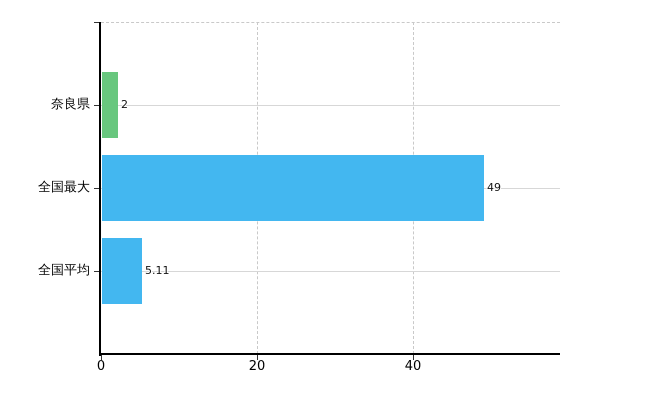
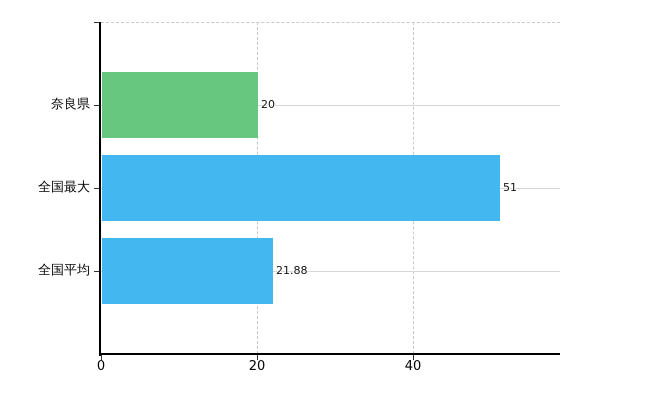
奈良県: 2 -> 20
全国最大: 49 -> 51
全国平均: 5.11 -> 21.88
